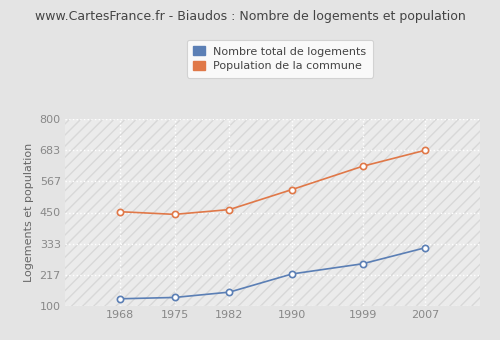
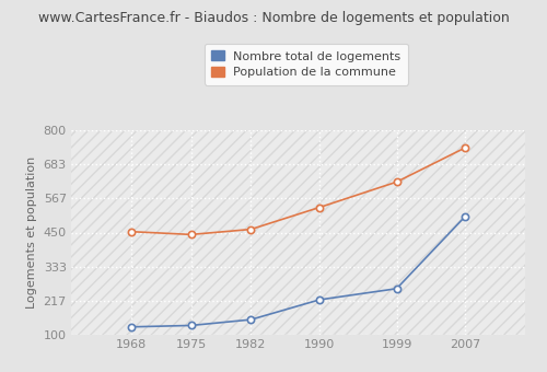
Nombre total de logements/2007: 318 -> 505
Population de la commune/2007: 683 -> 740
